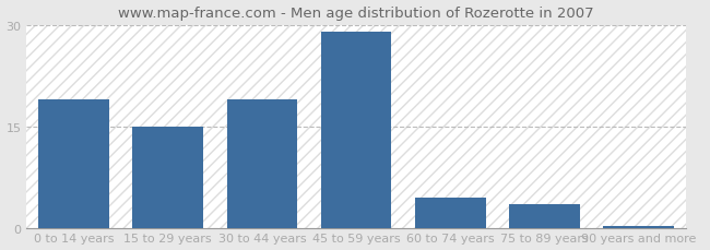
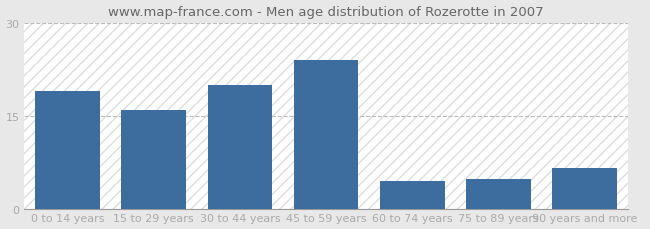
15 to 29 years: 15.0 -> 16.0
30 to 44 years: 19.0 -> 20.0
45 to 59 years: 29.0 -> 24.0
75 to 89 years: 3.5 -> 4.8
90 years and more: 0.3 -> 6.6
